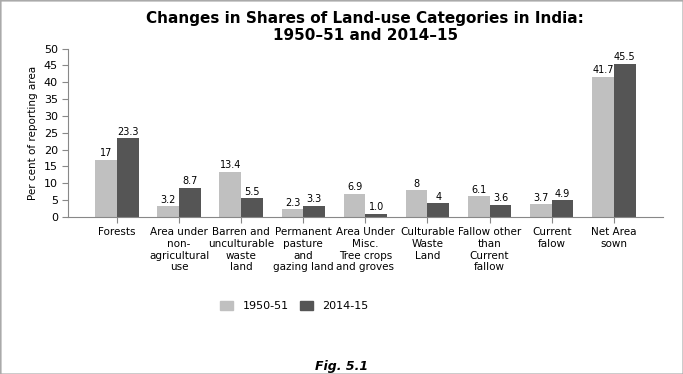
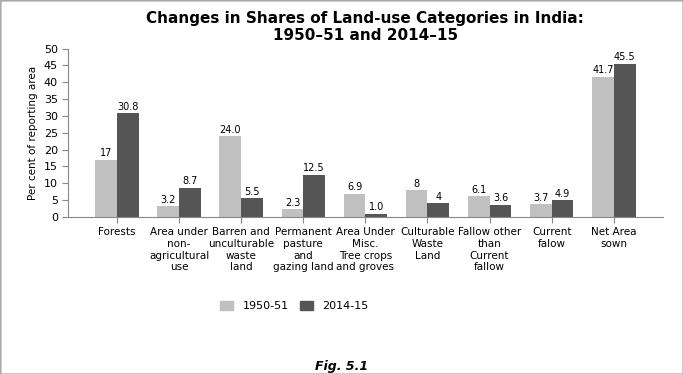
2014-15/Forests: 23.3 -> 30.8
1950-51/Barren and unculturable waste land: 13.4 -> 24.0
2014-15/Permanent pasture and gazing land: 3.3 -> 12.5
